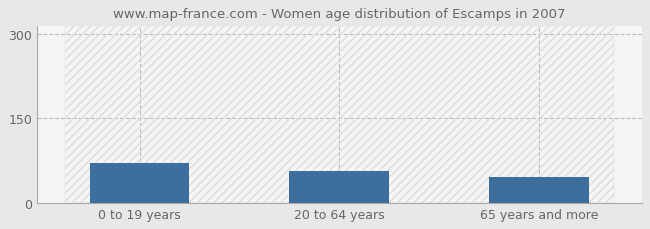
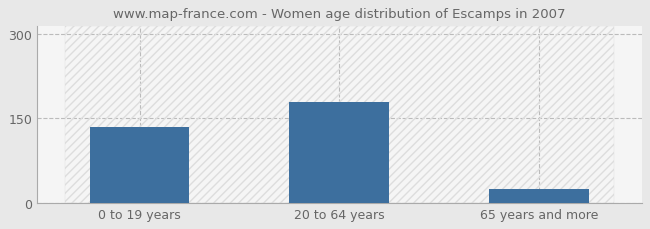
0 to 19 years: 70 -> 135
20 to 64 years: 56 -> 180
65 years and more: 46 -> 25
